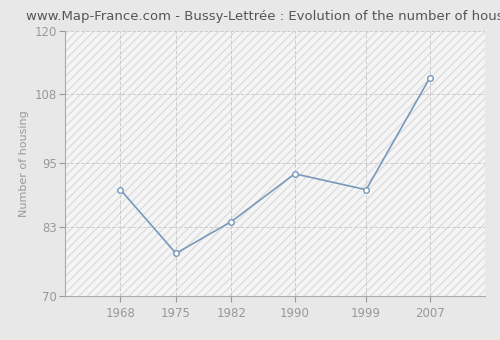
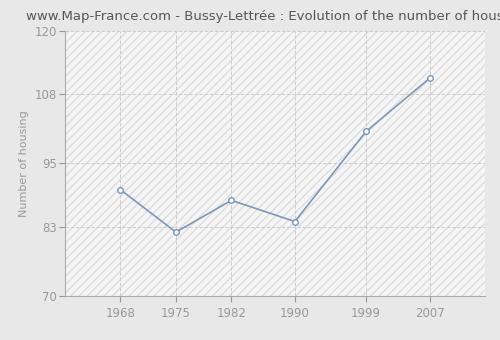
1975: 78 -> 82
1982: 84 -> 88
1990: 93 -> 84
1999: 90 -> 101
